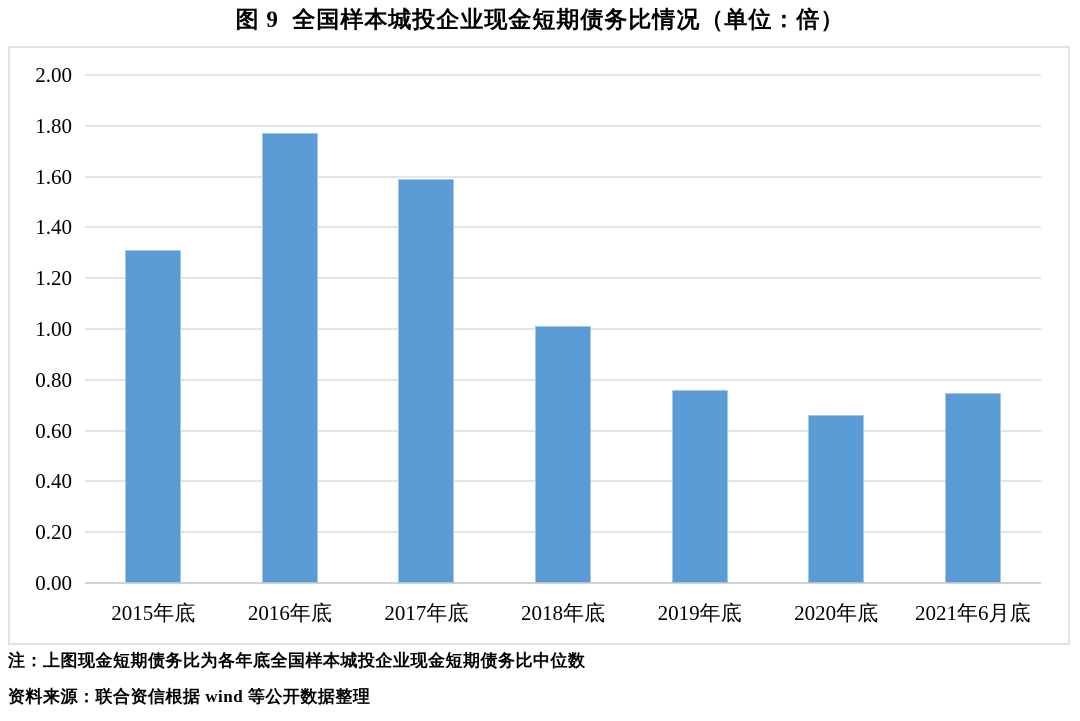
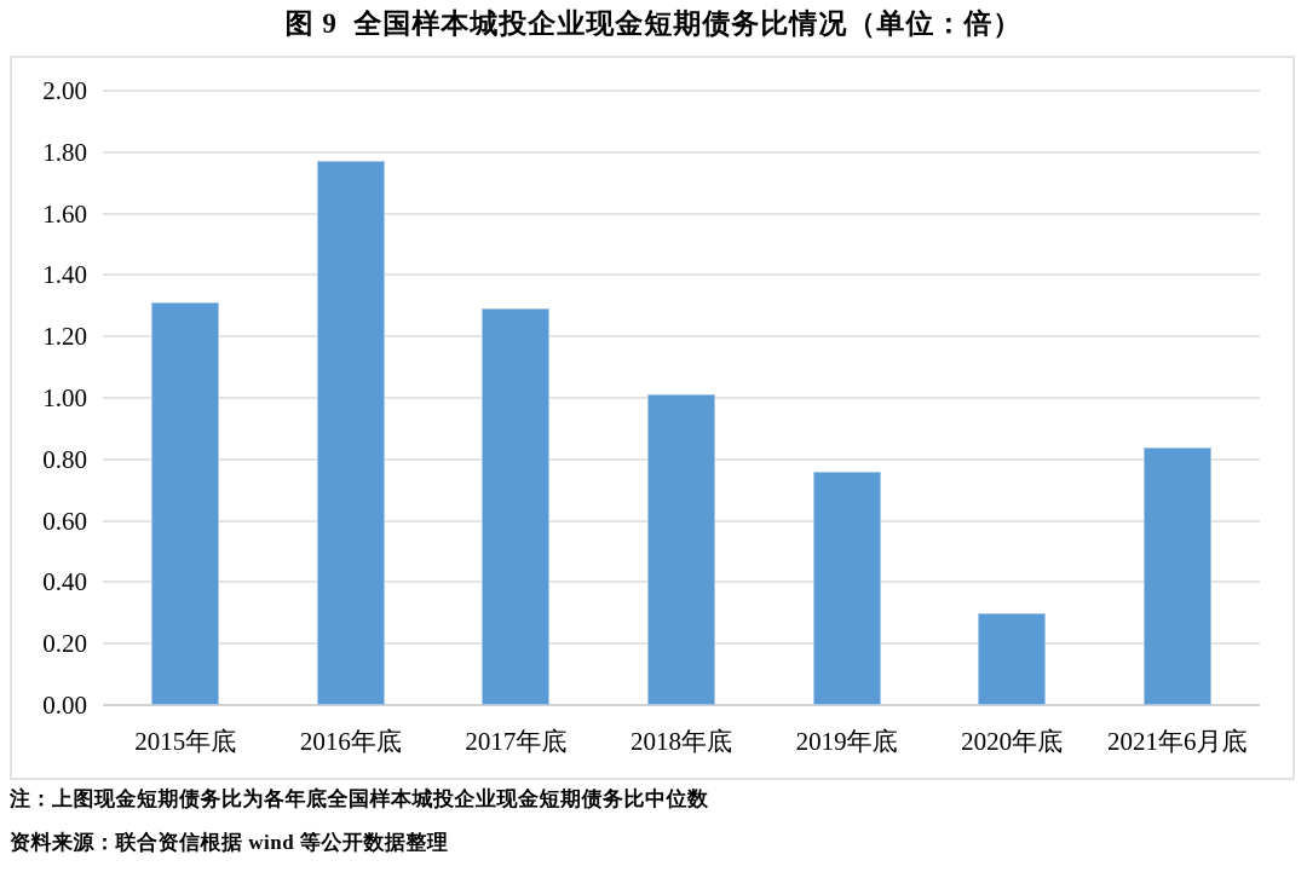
2017年底: 1.59 -> 1.29
2020年底: 0.66 -> 0.30
2021年6月底: 0.75 -> 0.84
